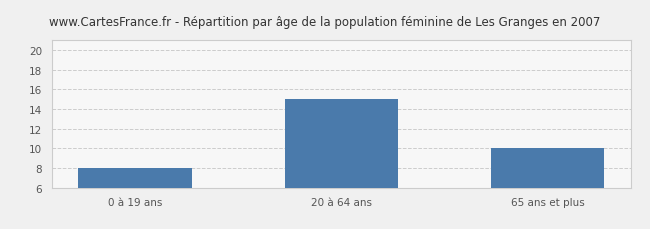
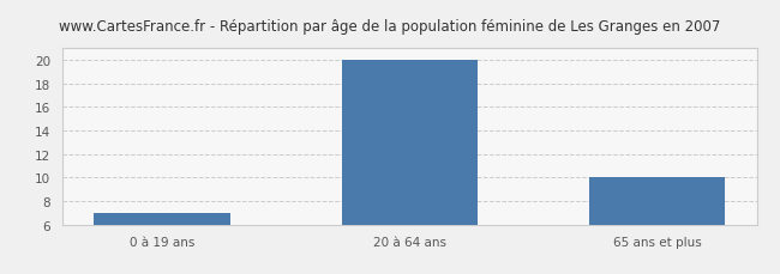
0 à 19 ans: 8 -> 7
20 à 64 ans: 15 -> 20
